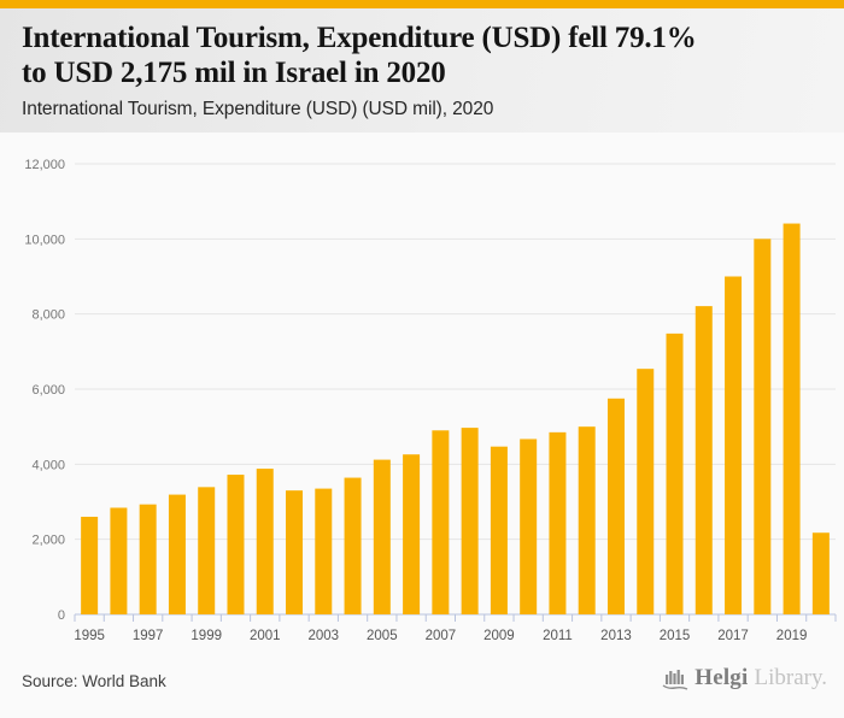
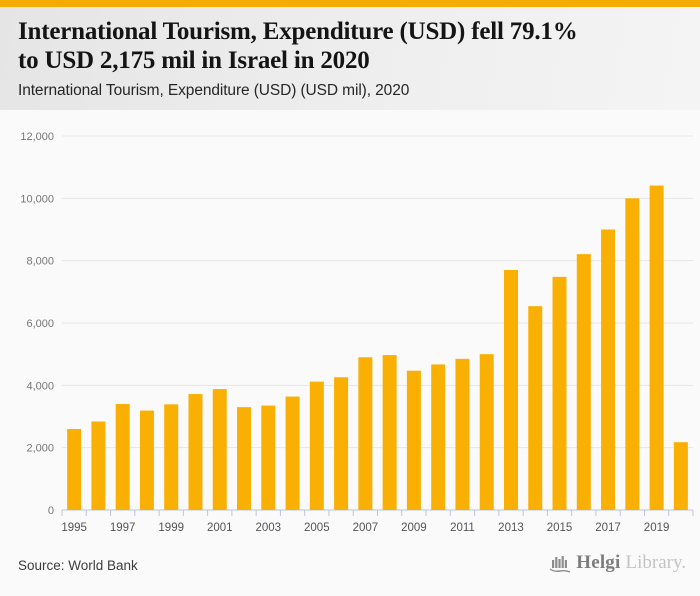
1997: 2900 -> 3400
2013: 5800 -> 7700
